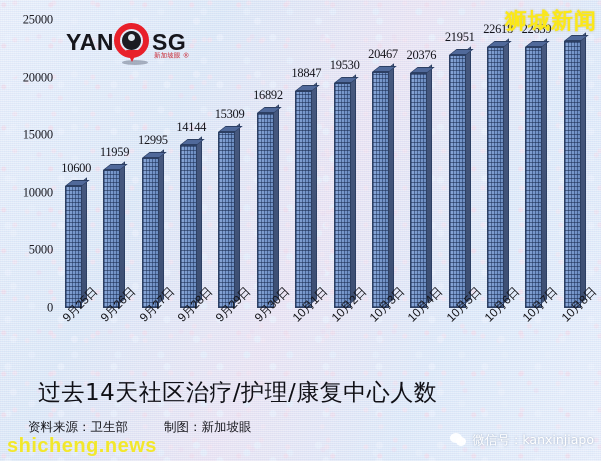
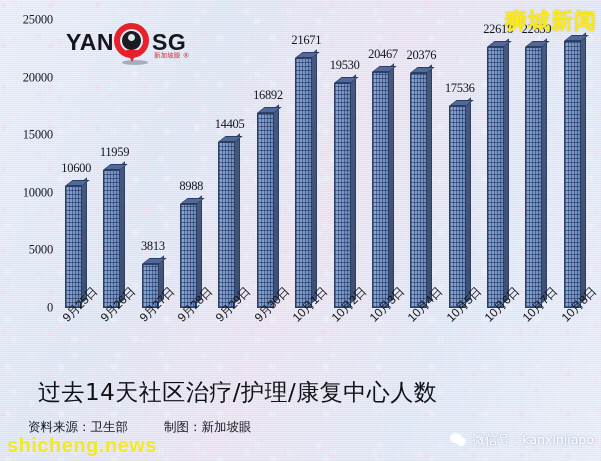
9月27日: 12995 -> 3813
9月28日: 14144 -> 8988
9月29日: 15309 -> 14405
10月1日: 18847 -> 21671
10月5日: 21951 -> 17536
